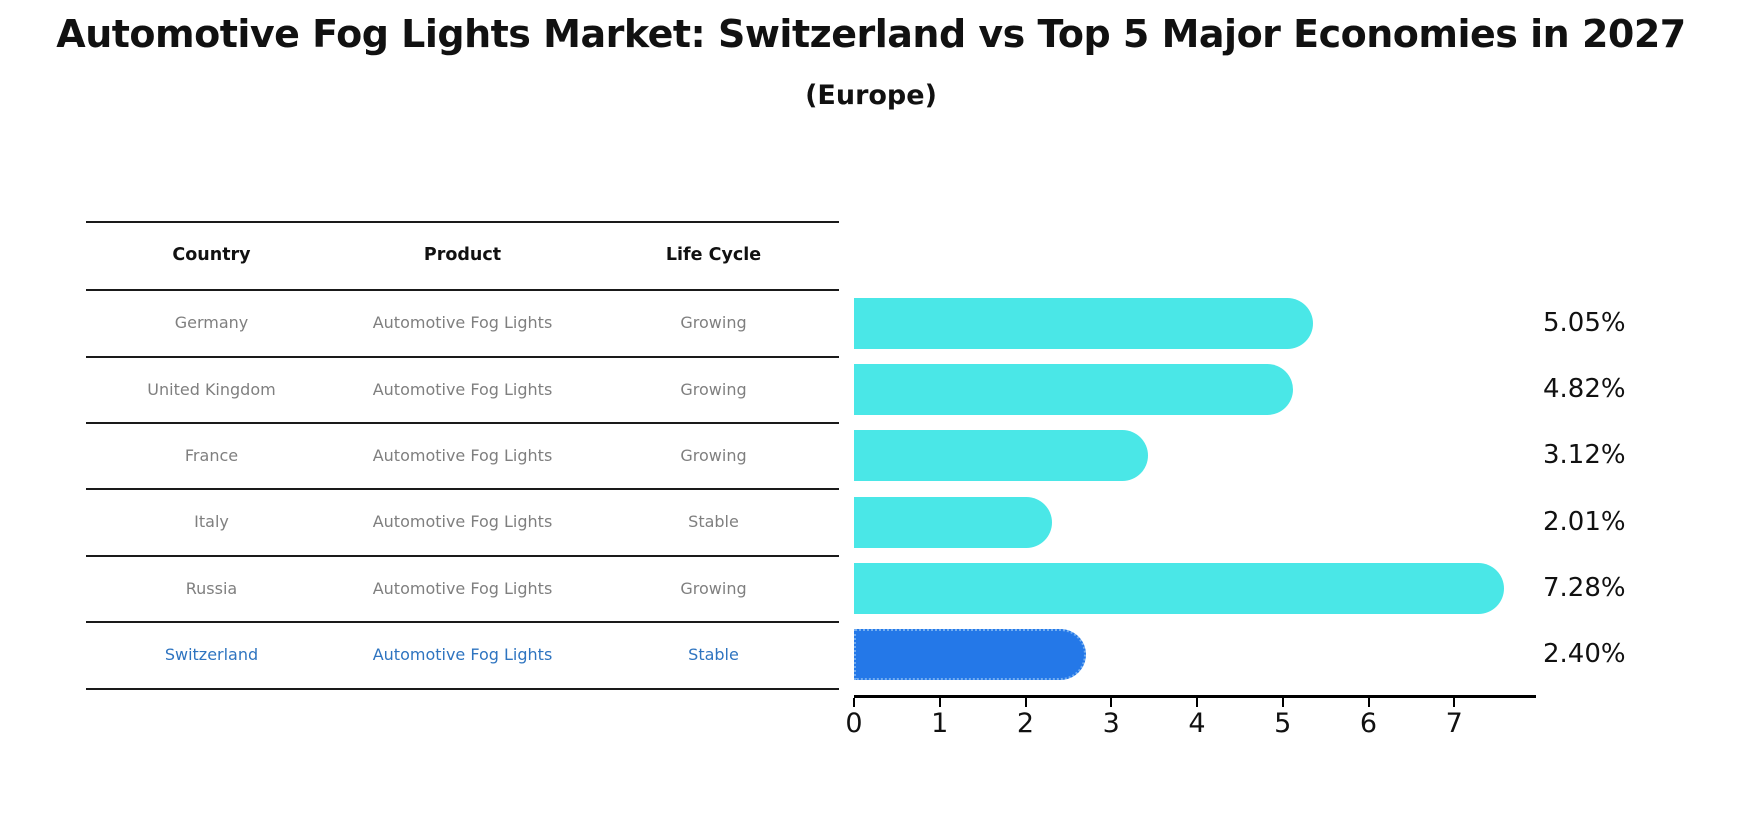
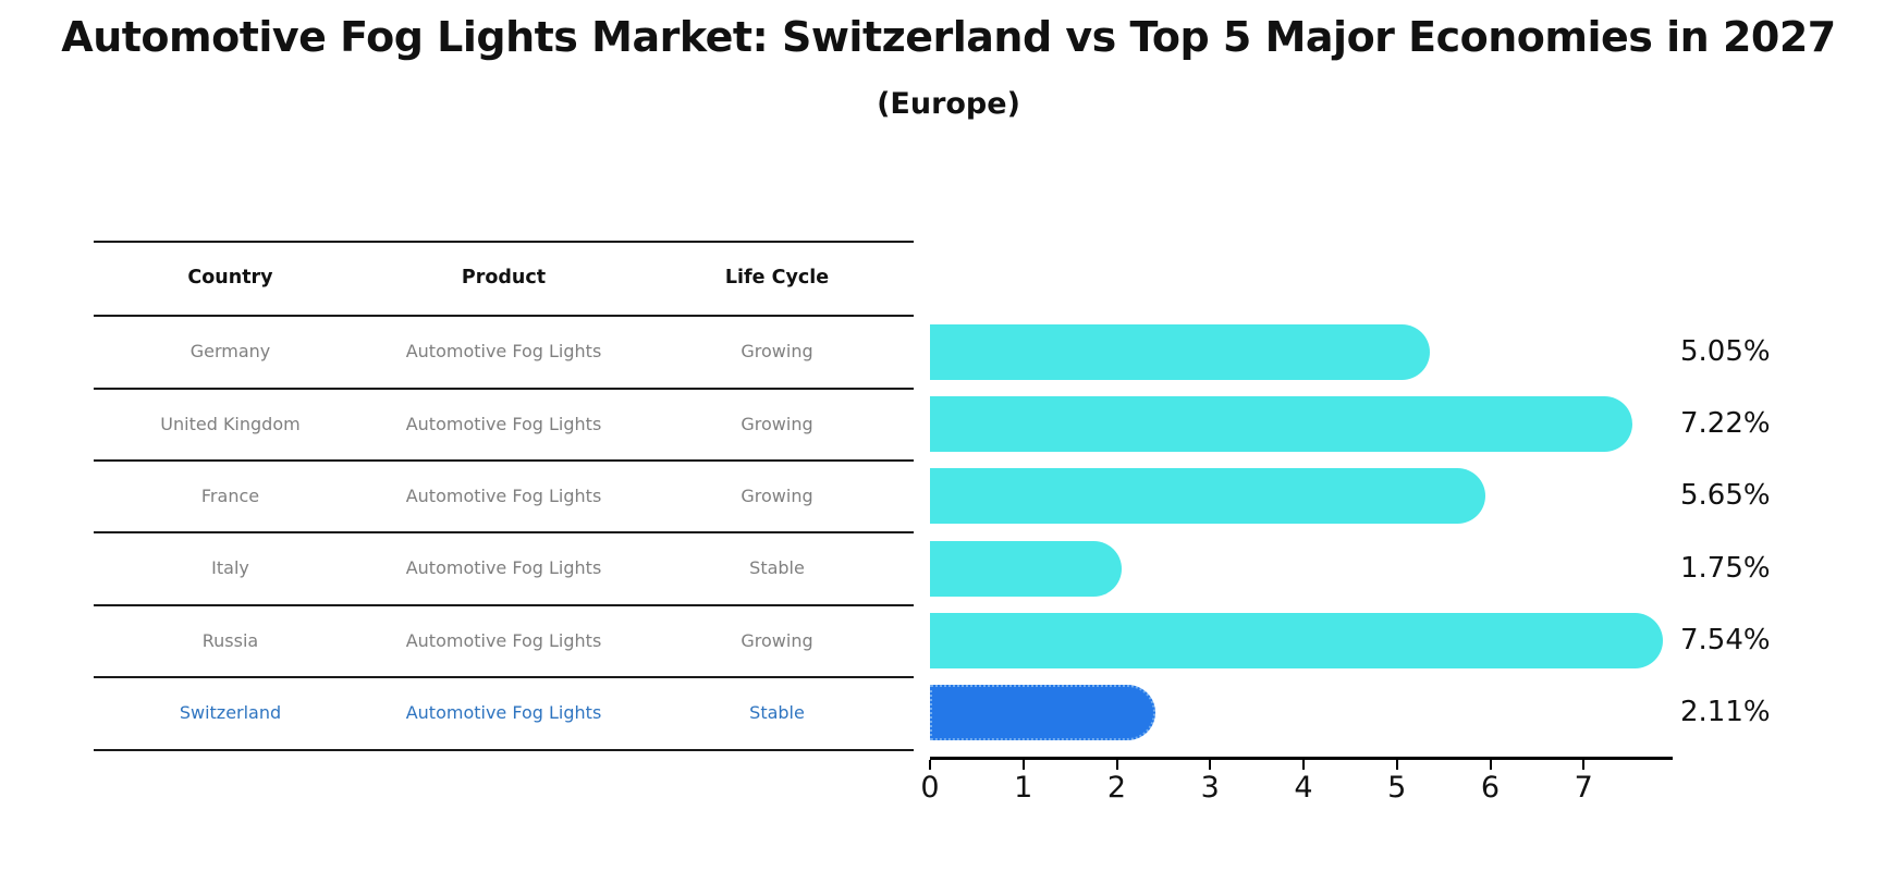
United Kingdom: 4.82% -> 7.22%
France: 3.12% -> 5.65%
Italy: 2.01% -> 1.75%
Russia: 7.28% -> 7.54%
Switzerland: 2.40% -> 2.11%
